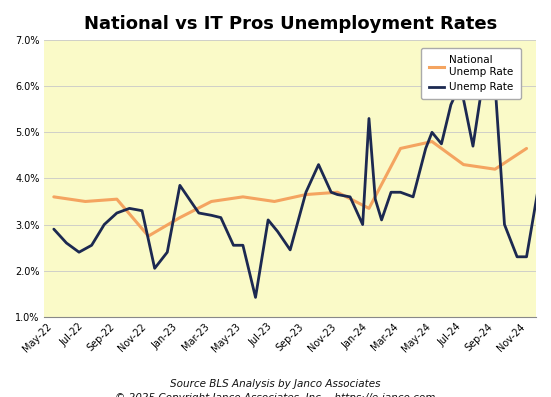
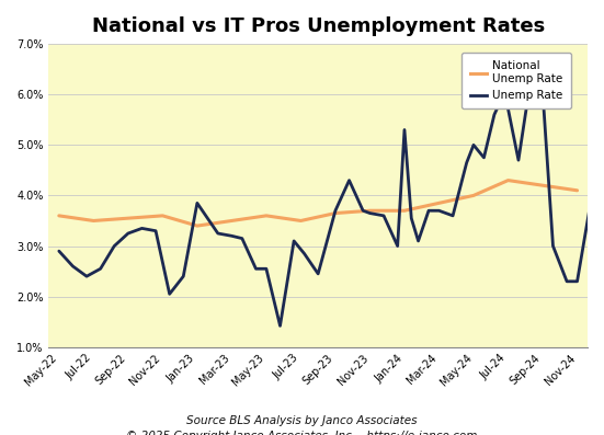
National Unemp Rate/Nov-22: 2.75% -> 3.60%
National Unemp Rate/Jan-23: 3.15% -> 3.40%
National Unemp Rate/Jan-24: 3.35% -> 3.70%
National Unemp Rate/Mar-24: 4.65% -> 3.85%
National Unemp Rate/May-24: 4.80% -> 4.00%
National Unemp Rate/Nov-24: 4.65% -> 4.10%
